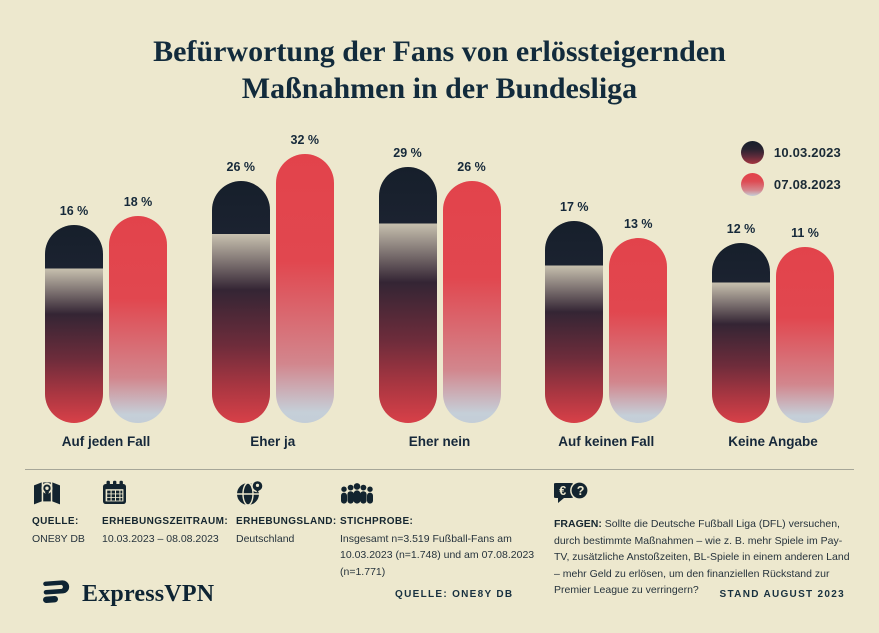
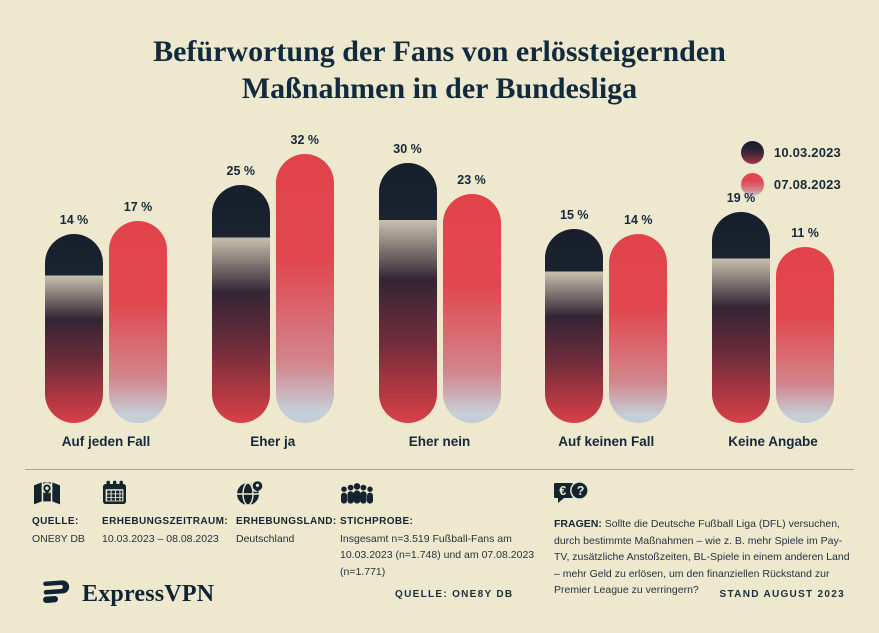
10.03.2023/Auf jeden Fall: 16 -> 14
07.08.2023/Auf jeden Fall: 18 -> 17
10.03.2023/Eher ja: 26 -> 25
10.03.2023/Eher nein: 29 -> 30
07.08.2023/Eher nein: 26 -> 23
10.03.2023/Auf keinen Fall: 17 -> 15
07.08.2023/Auf keinen Fall: 13 -> 14
10.03.2023/Keine Angabe: 12 -> 19
